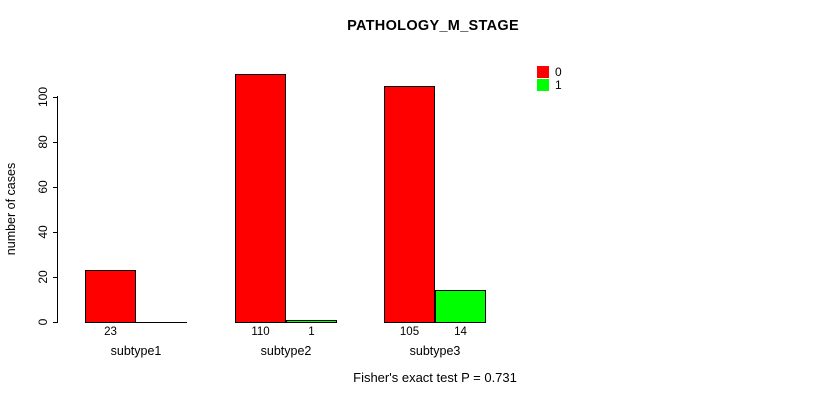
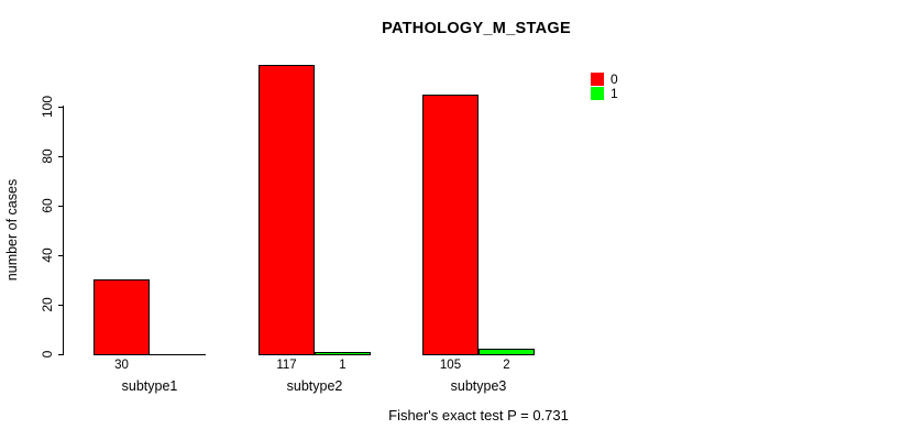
0/subtype1: 23 -> 30
0/subtype2: 110 -> 117
1/subtype3: 14 -> 2
